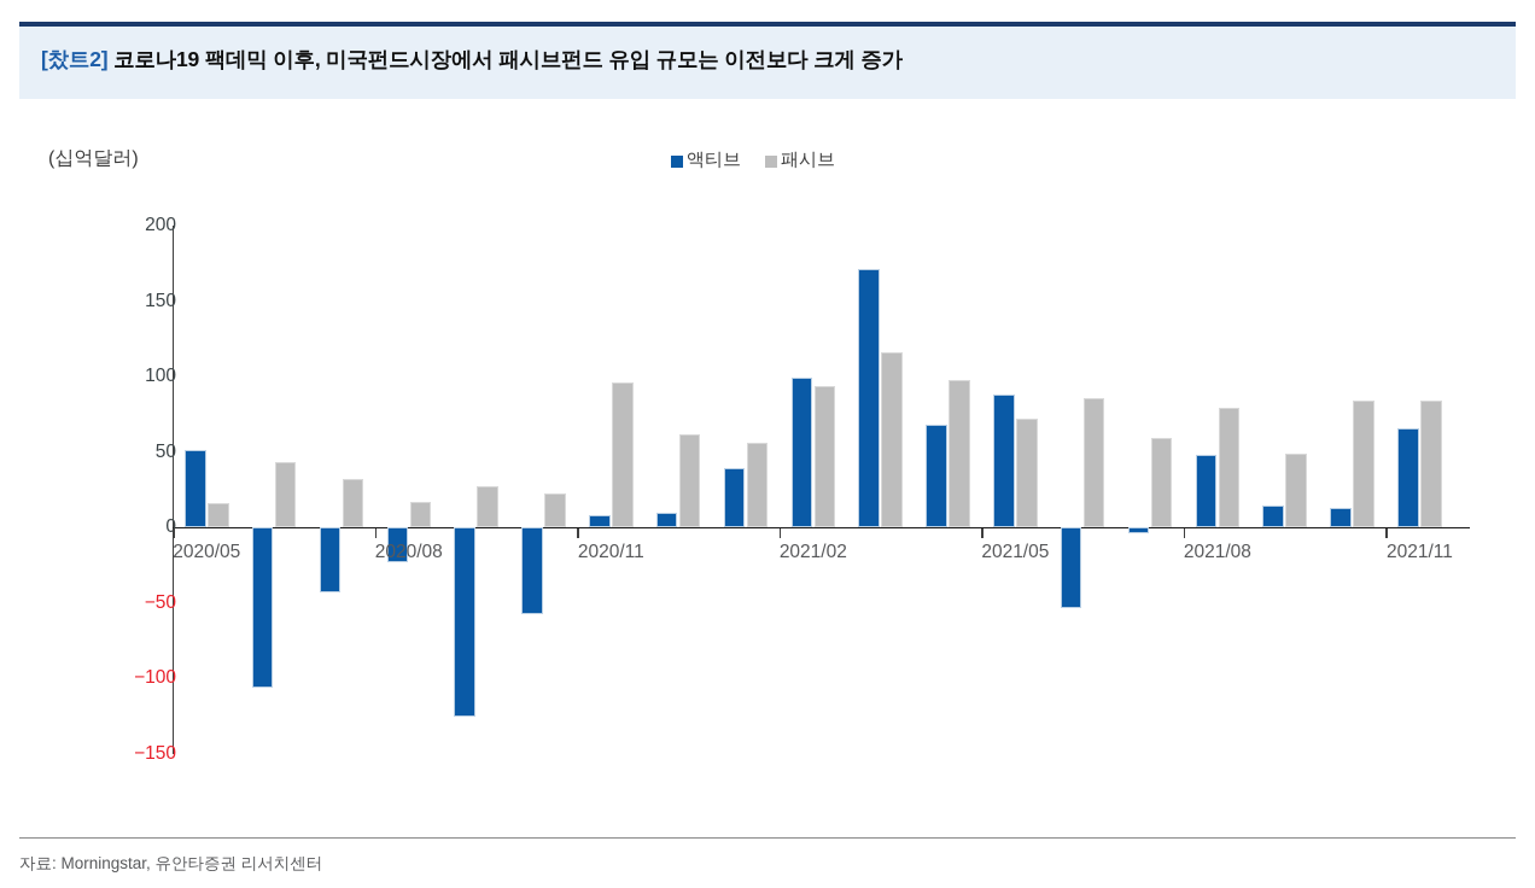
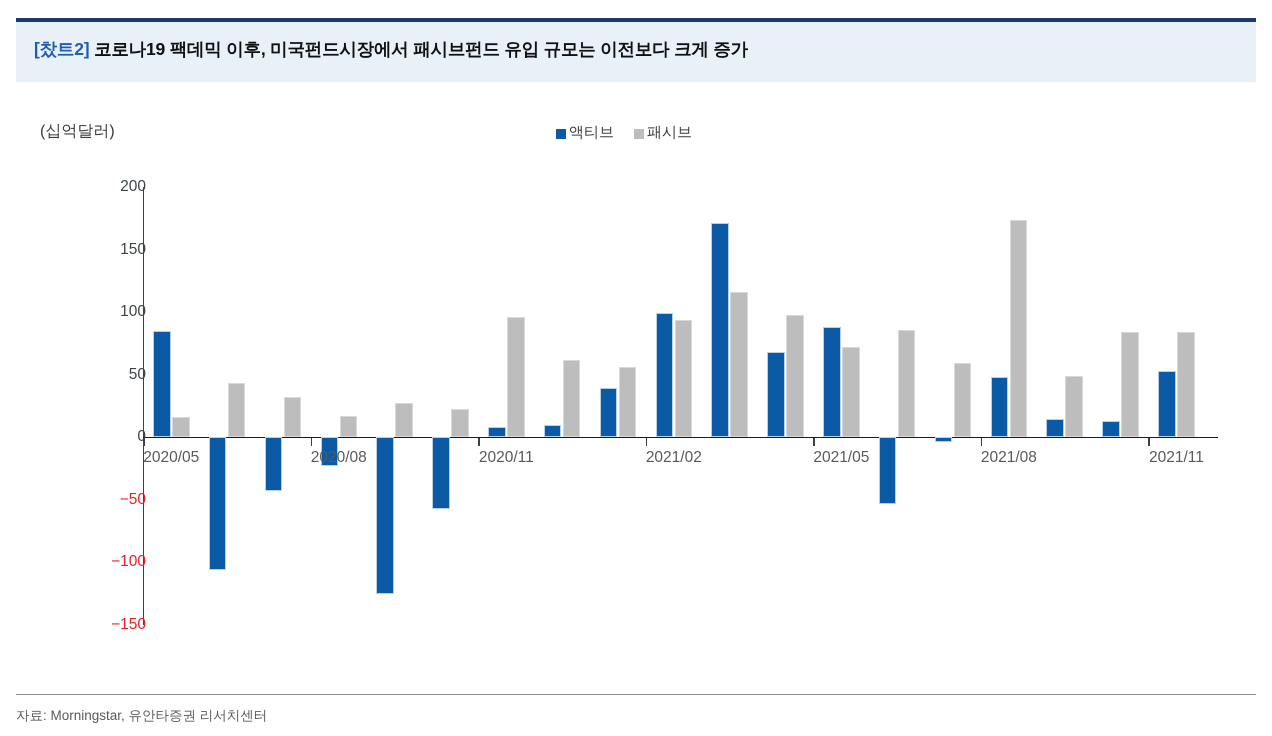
액티브/2020/05: 51 -> 85
패시브/2021/08: 79 -> 174
액티브/2021/11: 66 -> 53
